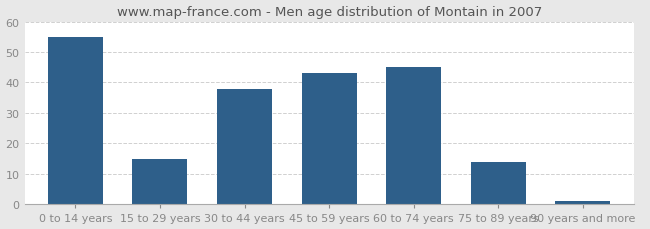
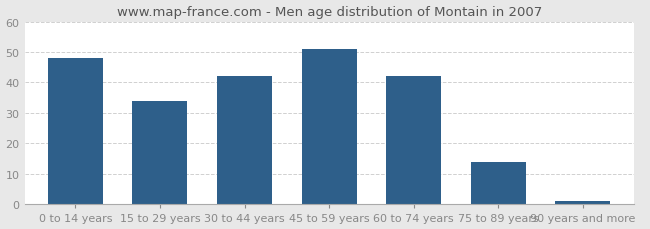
0 to 14 years: 55 -> 48
15 to 29 years: 15 -> 34
30 to 44 years: 38 -> 42
45 to 59 years: 43 -> 51
60 to 74 years: 45 -> 42
